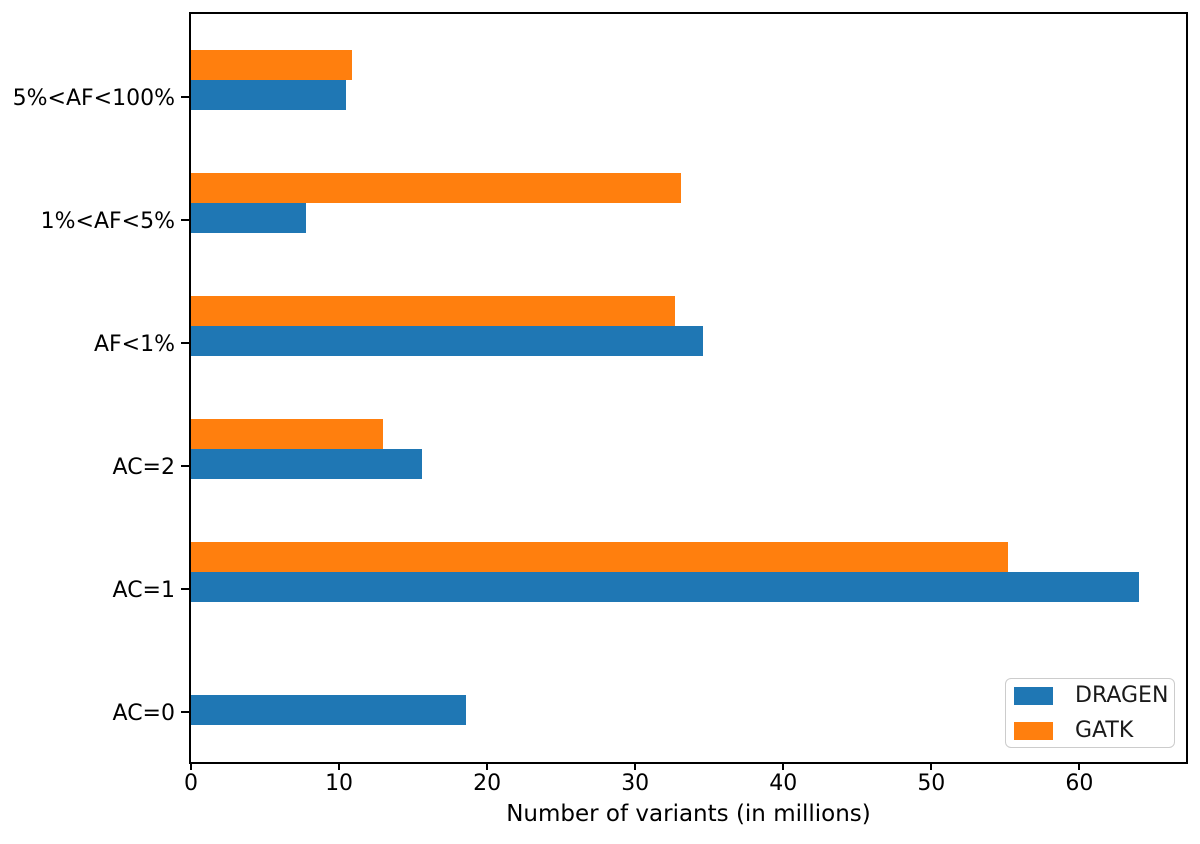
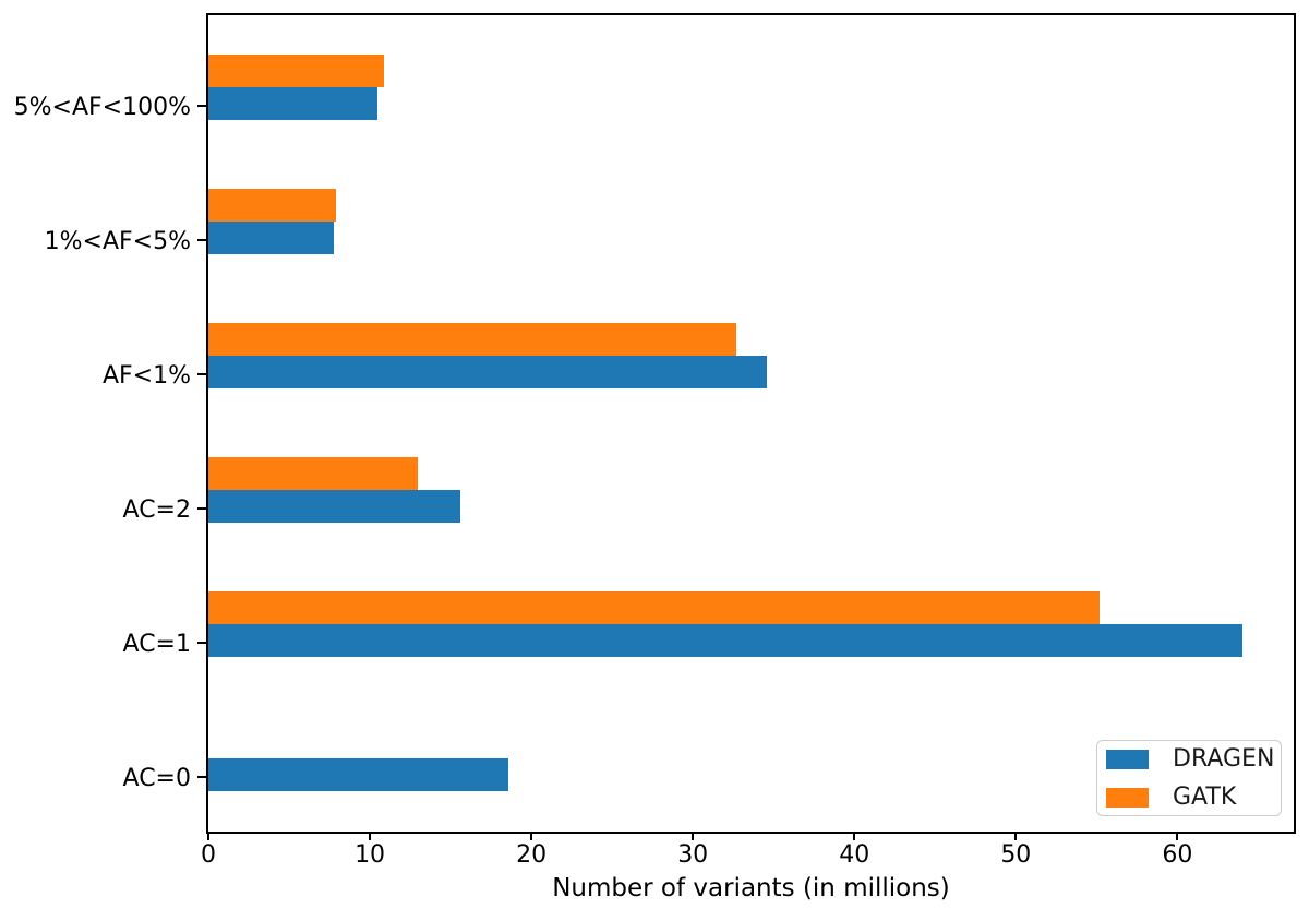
GATK/1%<AF<5%: 33.1 -> 7.9
